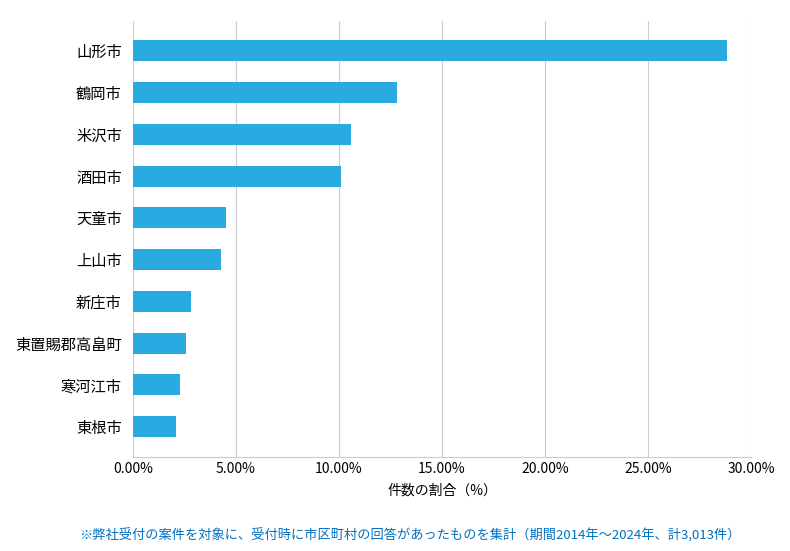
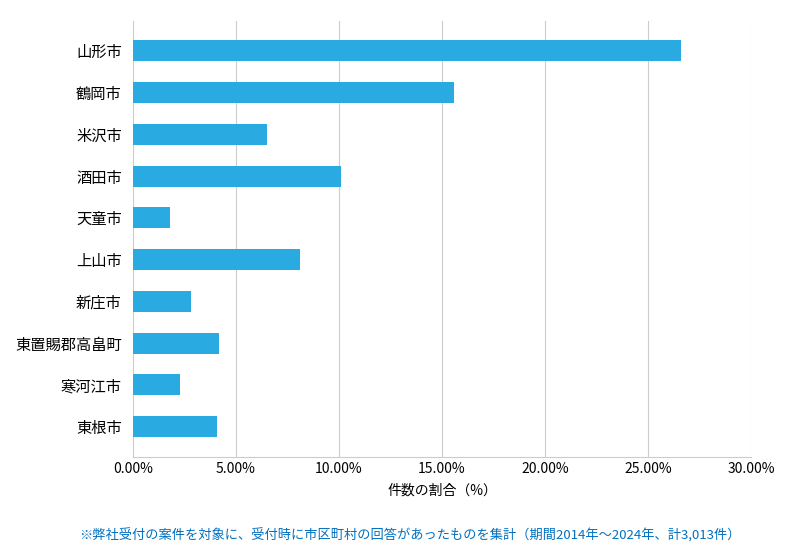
山形市: 28.8% -> 26.6%
鶴岡市: 12.8% -> 15.6%
米沢市: 10.6% -> 6.5%
天童市: 4.5% -> 1.8%
上山市: 4.3% -> 8.1%
東置賜郡高畠町: 2.6% -> 4.2%
東根市: 2.1% -> 4.1%
